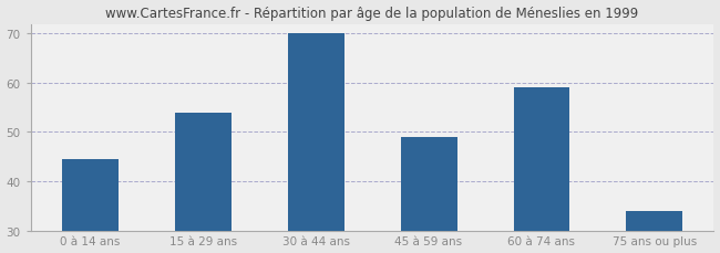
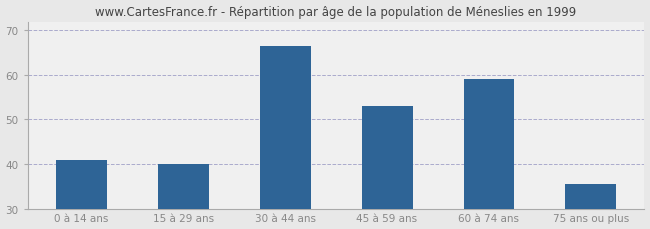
0 à 14 ans: 44.5 -> 41.0
15 à 29 ans: 54.0 -> 40.0
30 à 44 ans: 70.0 -> 66.5
45 à 59 ans: 49.0 -> 53.0
75 ans ou plus: 34.0 -> 35.5
